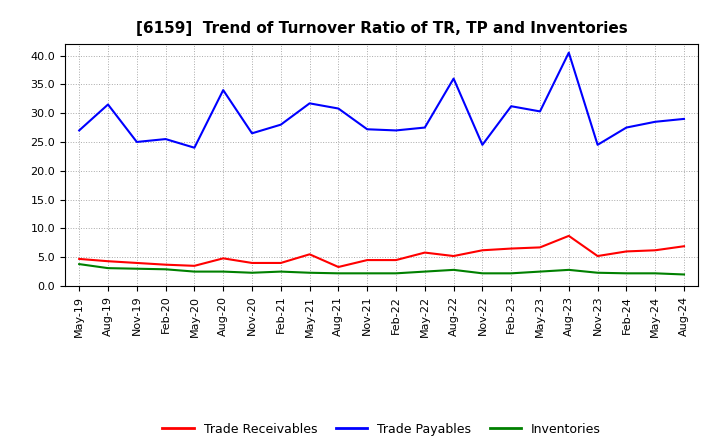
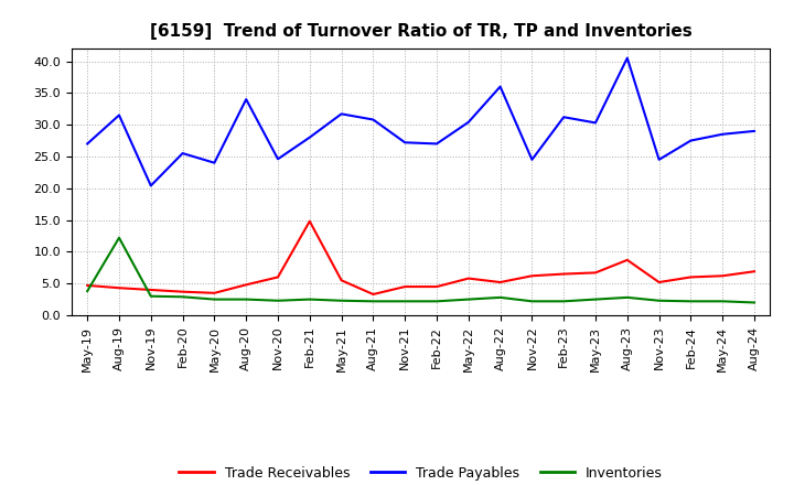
Inventories/Aug-19: 3.1 -> 12.2
Trade Payables/Nov-19: 25.0 -> 20.4
Trade Receivables/Nov-20: 4.0 -> 6.0
Trade Payables/Nov-20: 26.5 -> 24.6
Trade Receivables/Feb-21: 4.0 -> 14.8
Trade Payables/May-22: 27.5 -> 30.4
